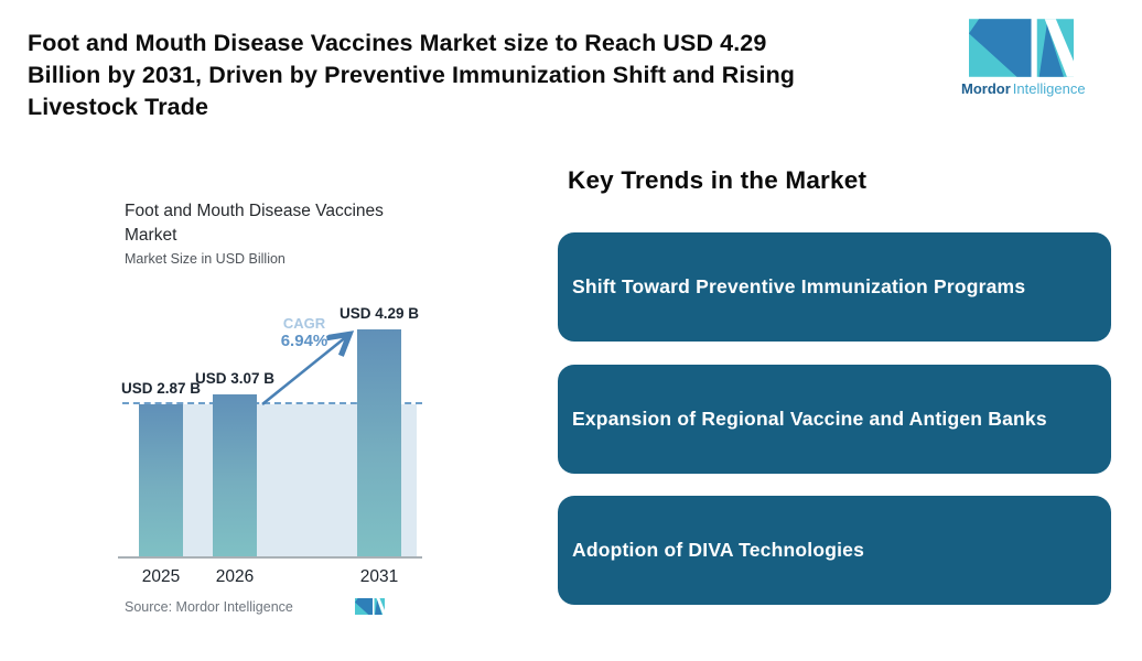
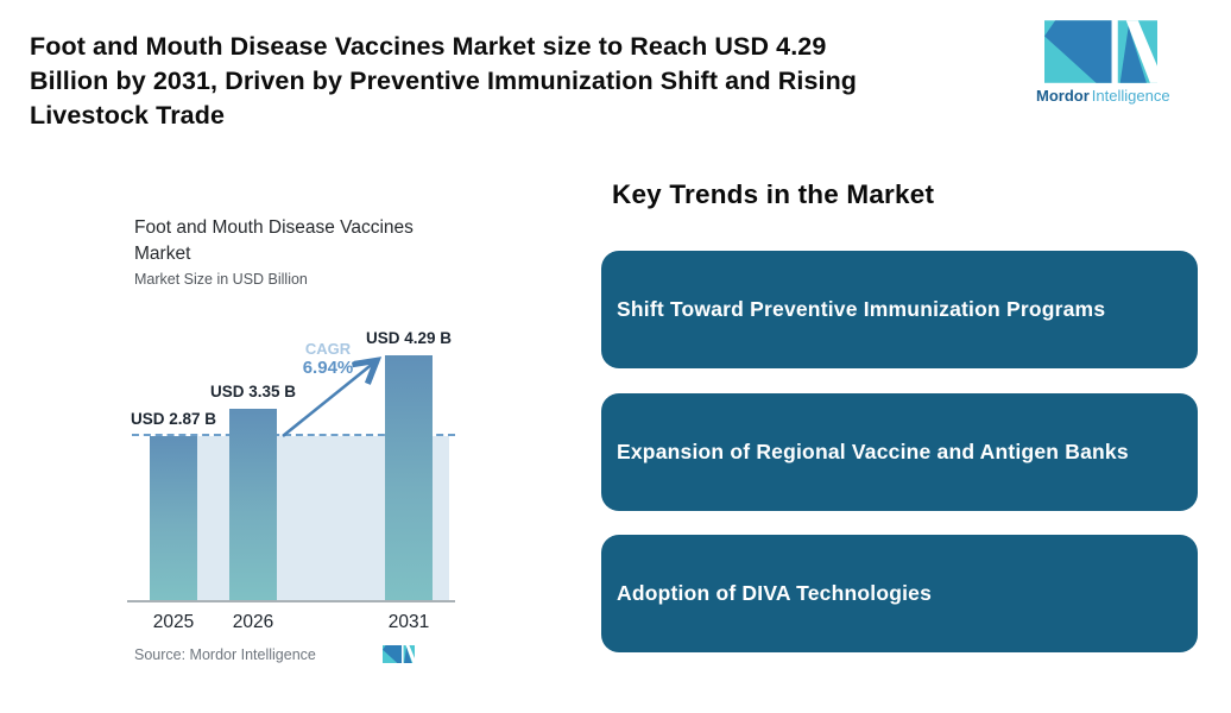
2026: 3.07 -> 3.35
